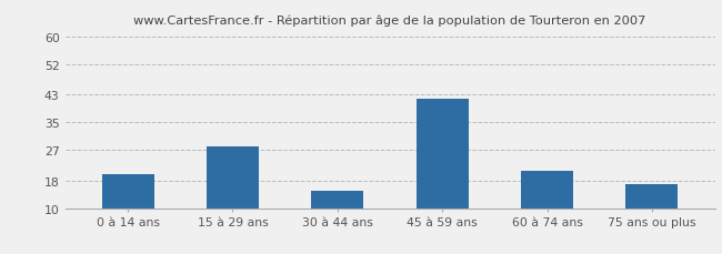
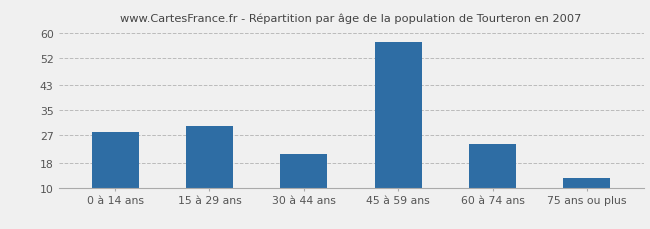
0 à 14 ans: 20 -> 28
15 à 29 ans: 28 -> 30
30 à 44 ans: 15 -> 21
45 à 59 ans: 42 -> 57
60 à 74 ans: 21 -> 24
75 ans ou plus: 17 -> 13
